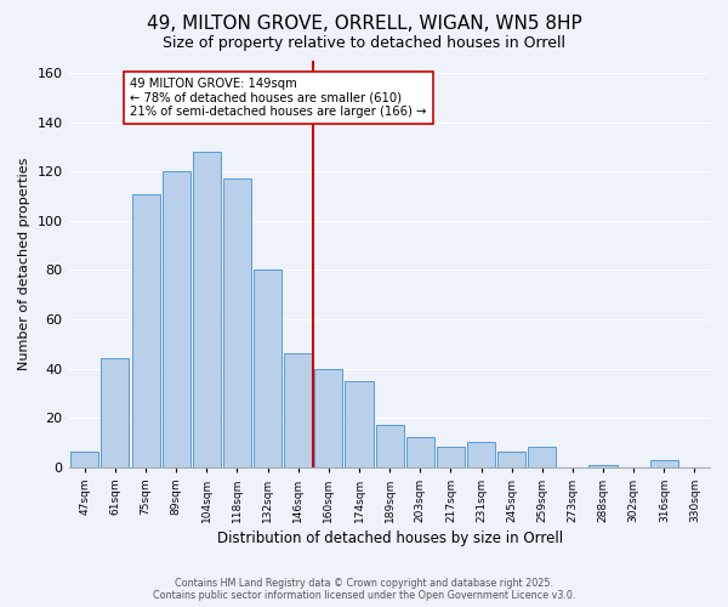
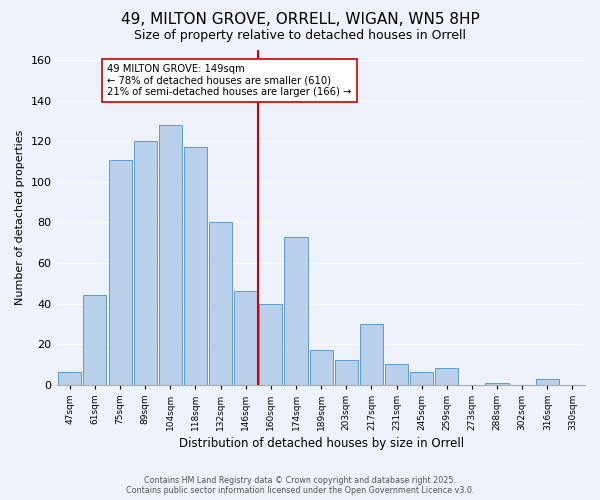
174sqm: 35 -> 73
217sqm: 8 -> 30
